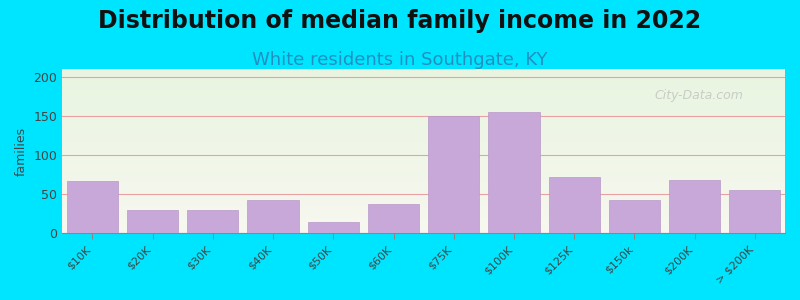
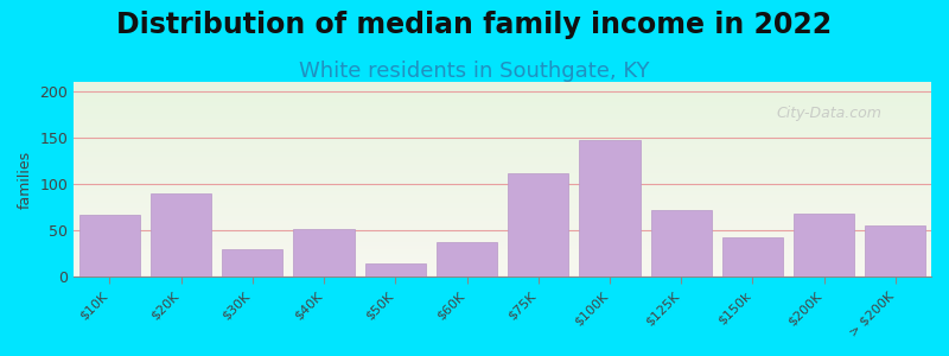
$20K: 30 -> 90
$40K: 43 -> 52
$75K: 150 -> 112
$100K: 155 -> 148
